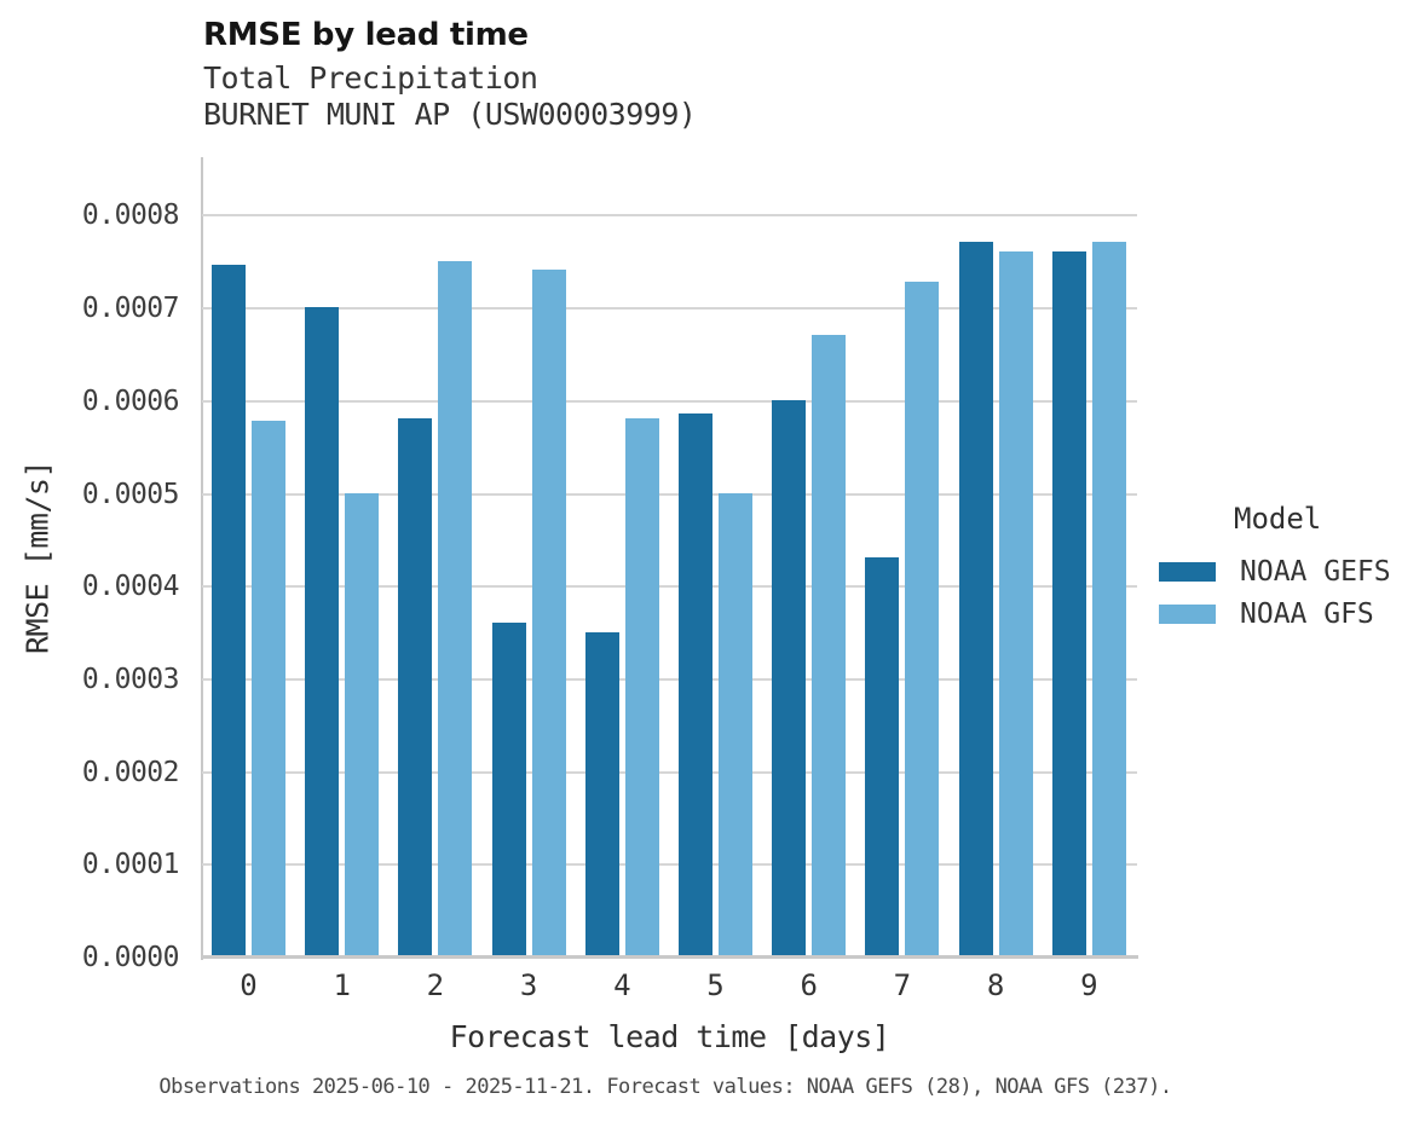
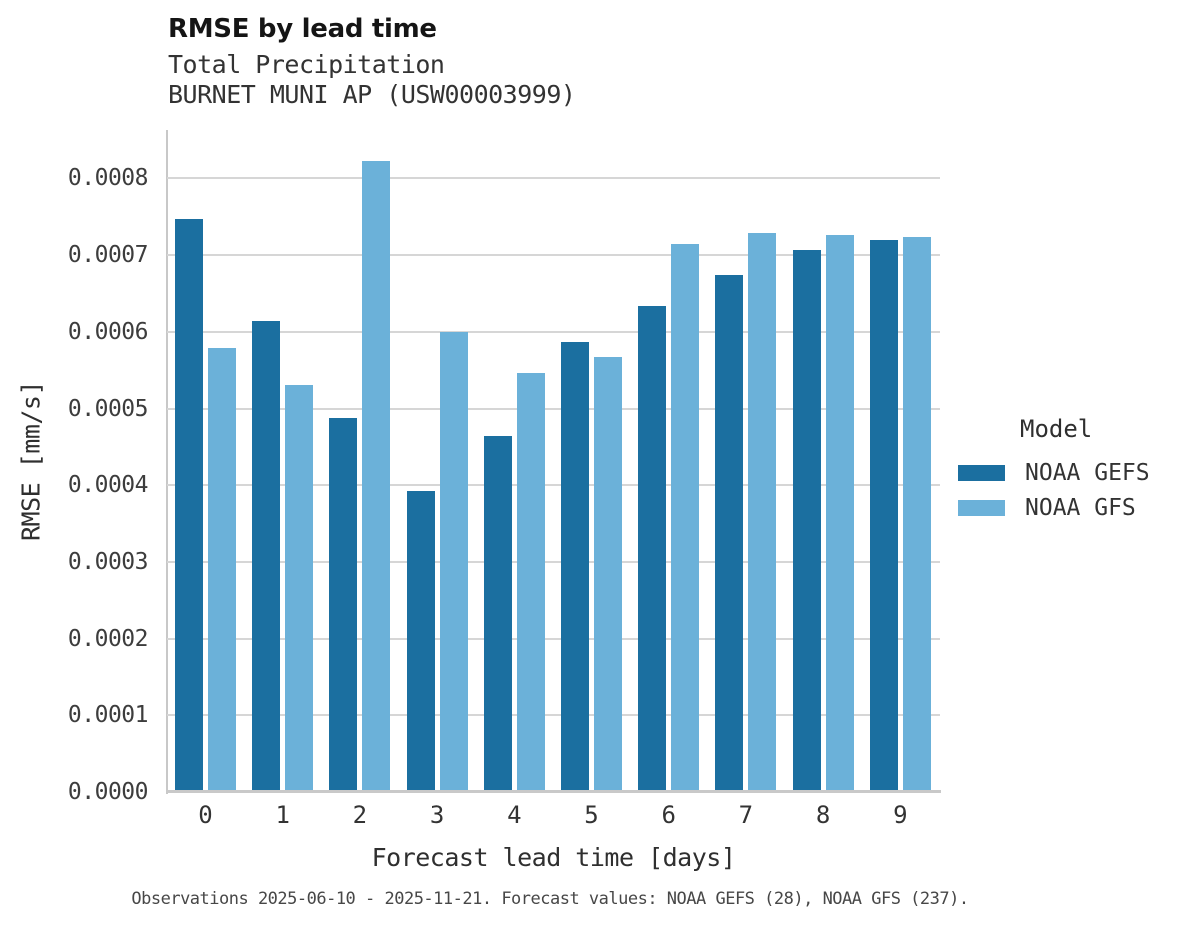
NOAA GEFS/1: 0.00070 -> 0.00061
NOAA GFS/1: 0.00050 -> 0.00053
NOAA GEFS/2: 0.00058 -> 0.00049
NOAA GFS/2: 0.00075 -> 0.00082
NOAA GEFS/3: 0.00036 -> 0.00039
NOAA GFS/3: 0.00074 -> 0.00060
NOAA GEFS/4: 0.00035 -> 0.00046
NOAA GFS/4: 0.00058 -> 0.00055
NOAA GFS/5: 0.00050 -> 0.00057
NOAA GEFS/6: 0.00060 -> 0.00063
NOAA GFS/6: 0.00067 -> 0.00071
NOAA GEFS/7: 0.00043 -> 0.00067
NOAA GEFS/8: 0.00077 -> 0.00071
NOAA GFS/8: 0.00076 -> 0.00072
NOAA GEFS/9: 0.00076 -> 0.00072
NOAA GFS/9: 0.00077 -> 0.00072
